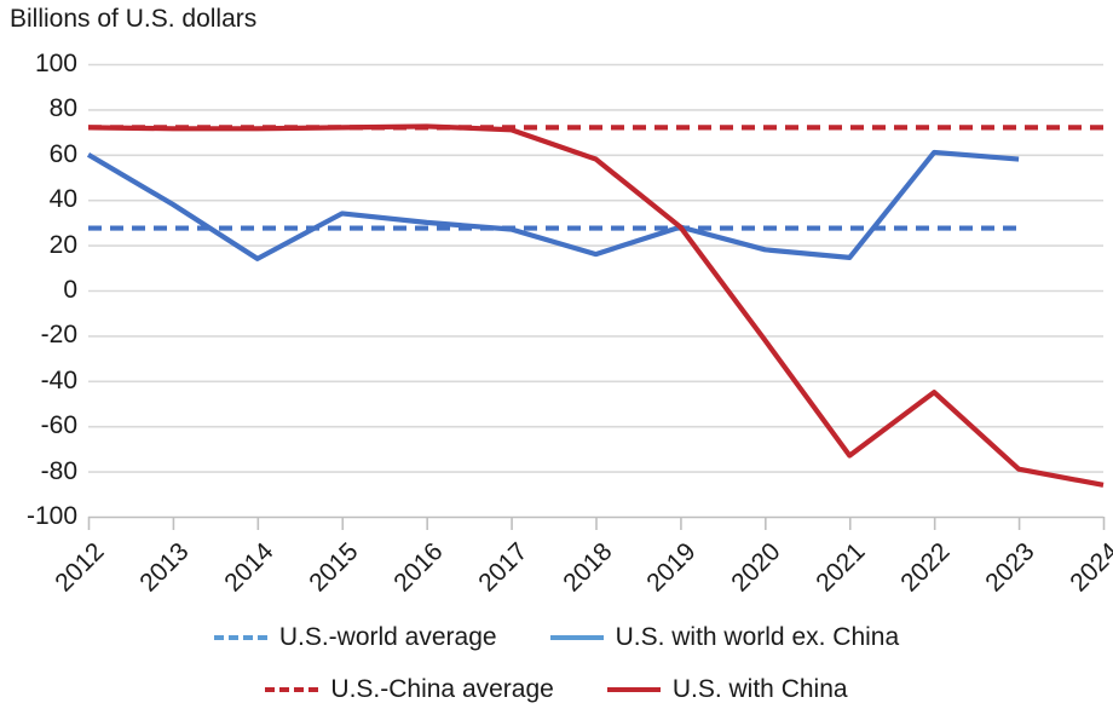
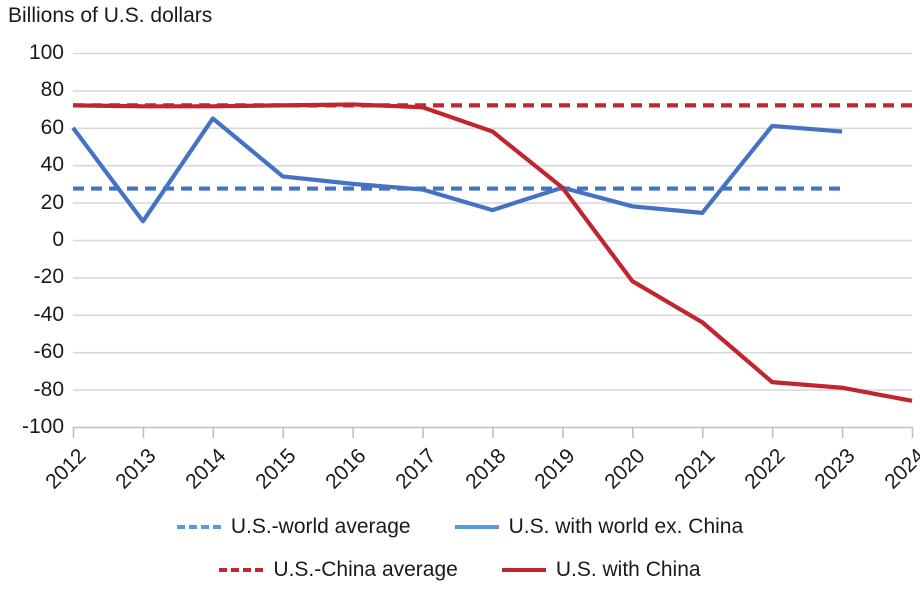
U.S. with world ex. China/2013: 38 -> 10
U.S. with world ex. China/2014: 14 -> 65
U.S. with China/2021: -73 -> -44
U.S. with China/2022: -45 -> -76
